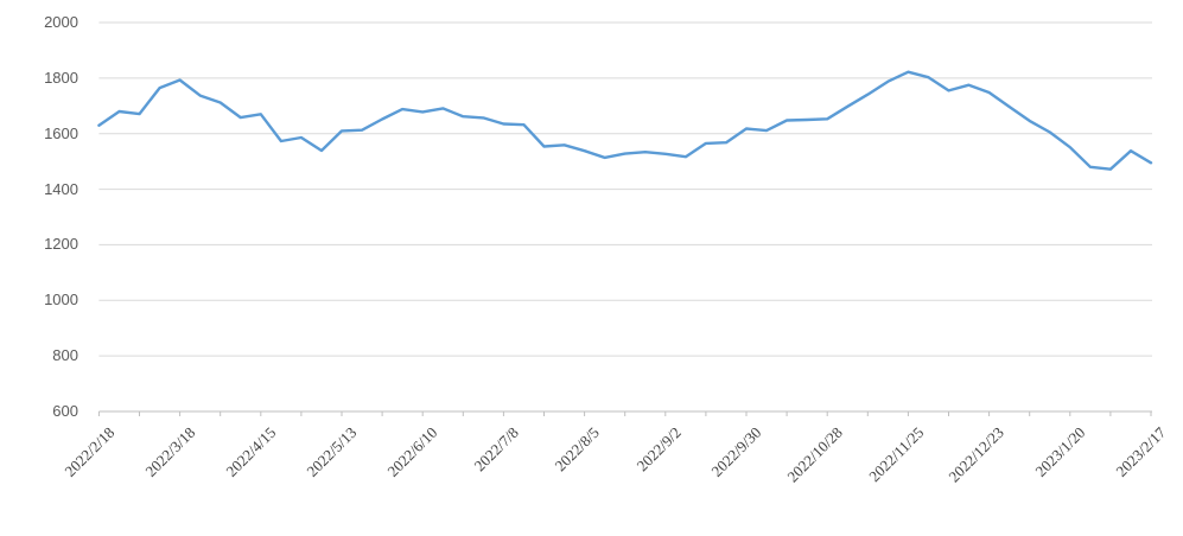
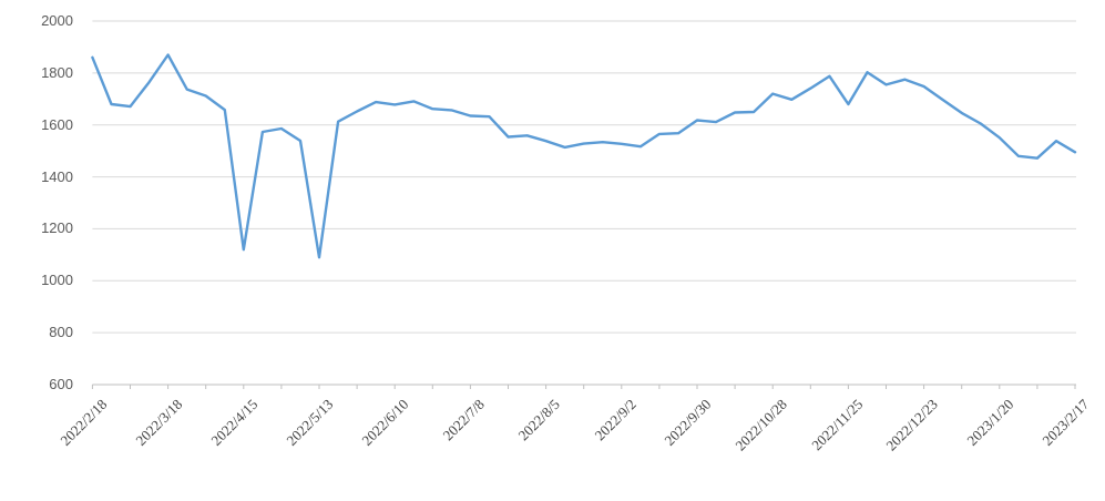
2022/2/18: 1630 -> 1860
2022/3/18: 1790 -> 1870
2022/4/15: 1670 -> 1120
2022/5/13: 1610 -> 1090
2022/10/28: 1650 -> 1720
2022/11/25: 1820 -> 1680
